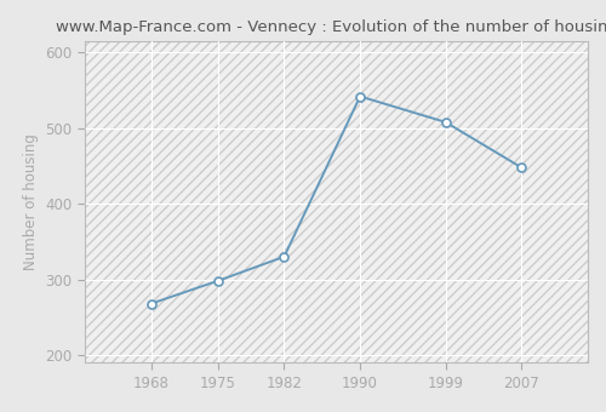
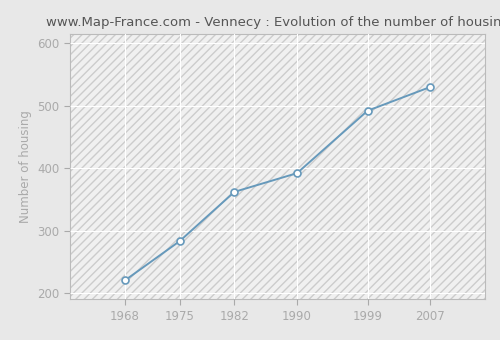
1968: 268 -> 220
1975: 298 -> 283
1982: 330 -> 362
1990: 542 -> 392
1999: 508 -> 492
2007: 448 -> 530
